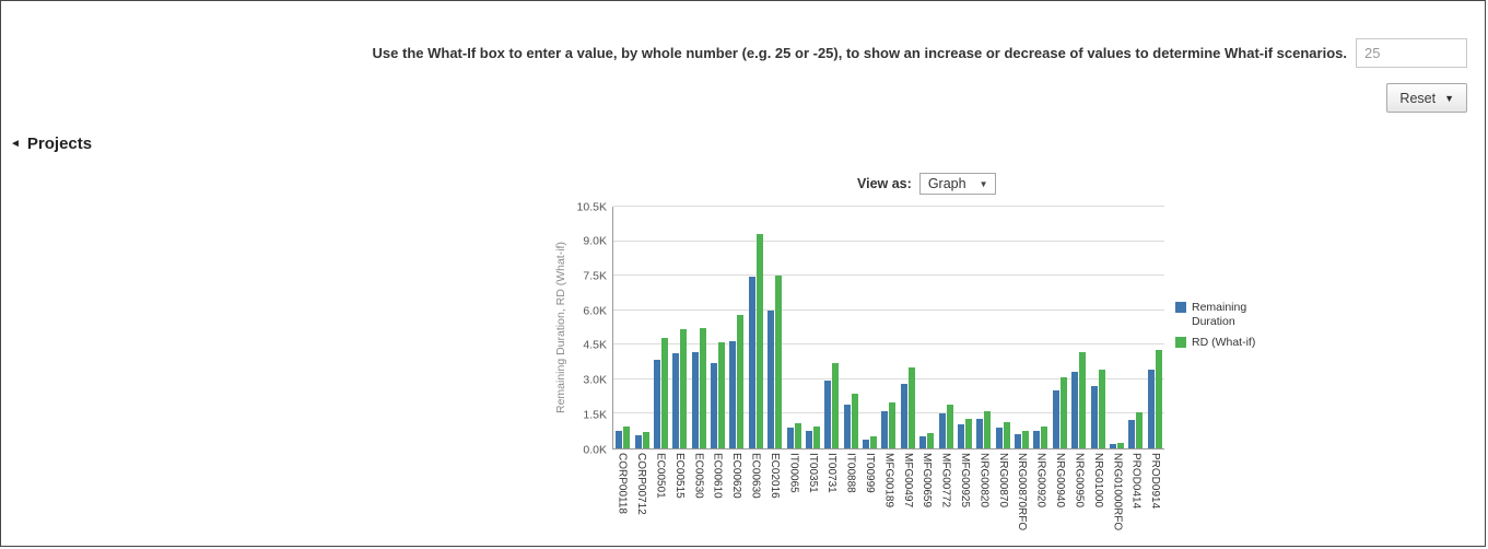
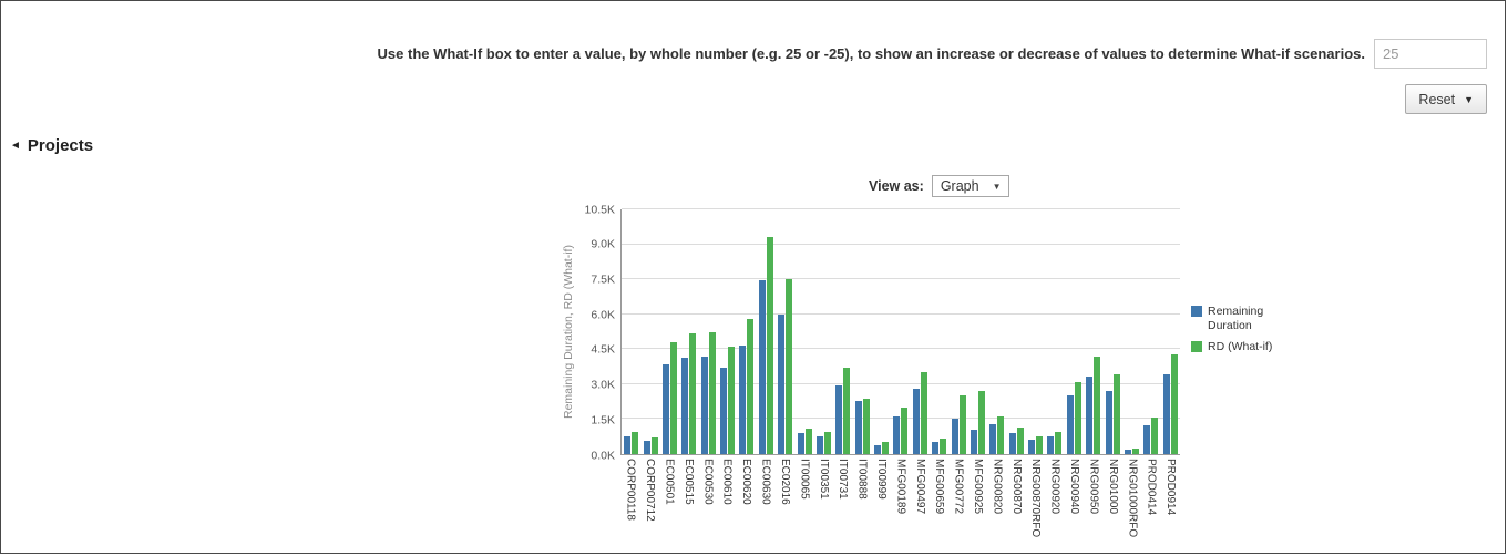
Remaining Duration/IT00888: 1.9K -> 2.3K
RD (What-if)/MFG00772: 1.9K -> 2.5K
RD (What-if)/MFG00925: 1.3K -> 2.7K
